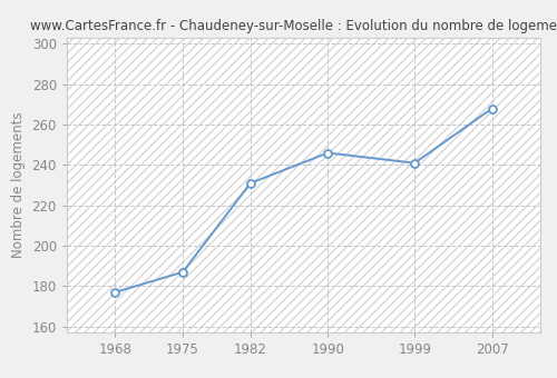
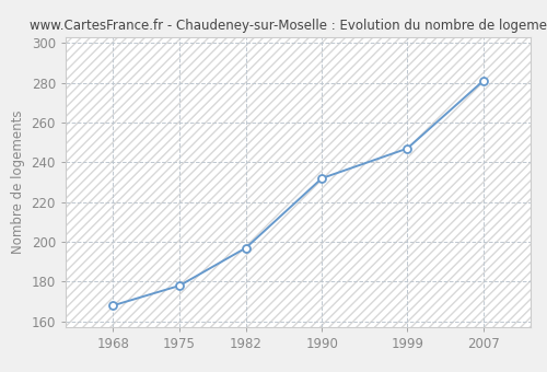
1968: 177 -> 168
1975: 187 -> 178
1982: 231 -> 197
1990: 246 -> 232
1999: 241 -> 247
2007: 268 -> 281
